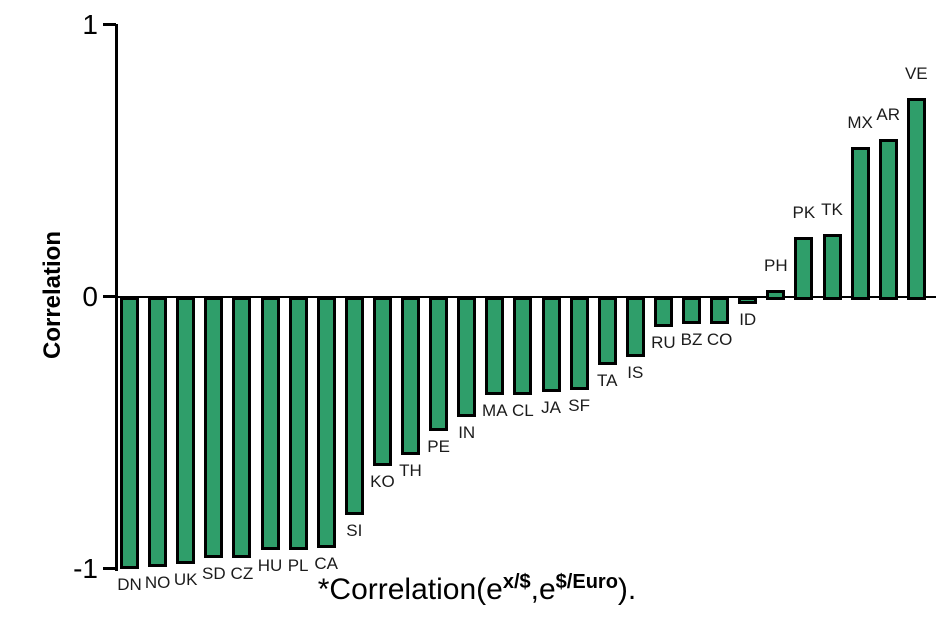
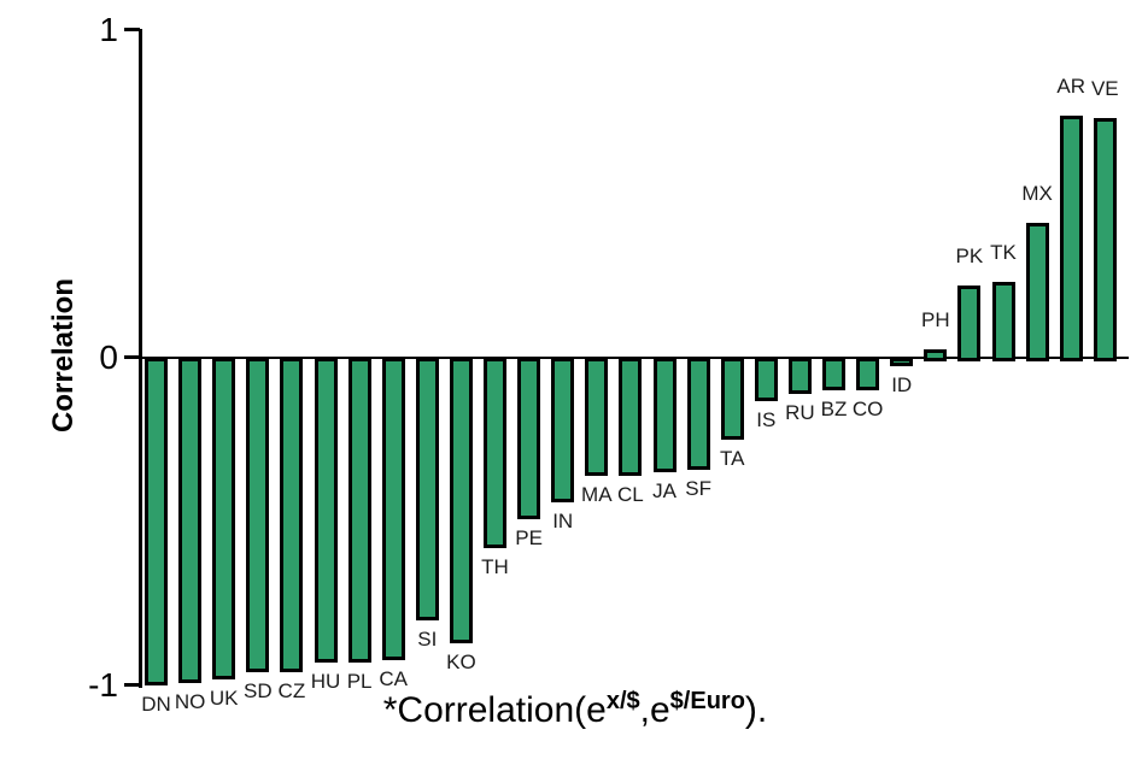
KO: -0.61 -> -0.86
IS: -0.21 -> -0.12
MX: 0.55 -> 0.41
AR: 0.58 -> 0.74
